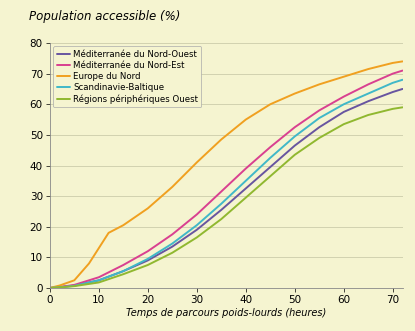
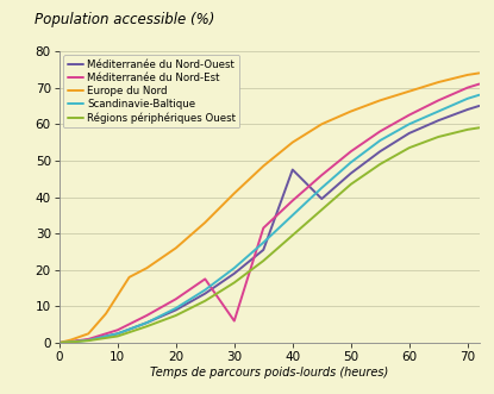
Méditerranée du Nord-Est/30: 24.0 -> 6.0
Méditerranée du Nord-Ouest/40: 32.5 -> 47.5
